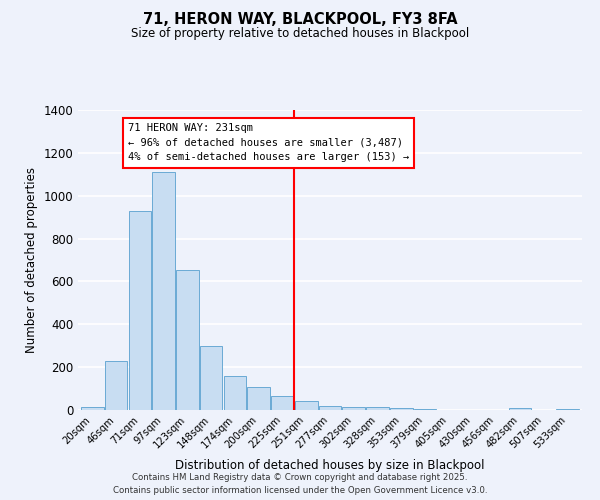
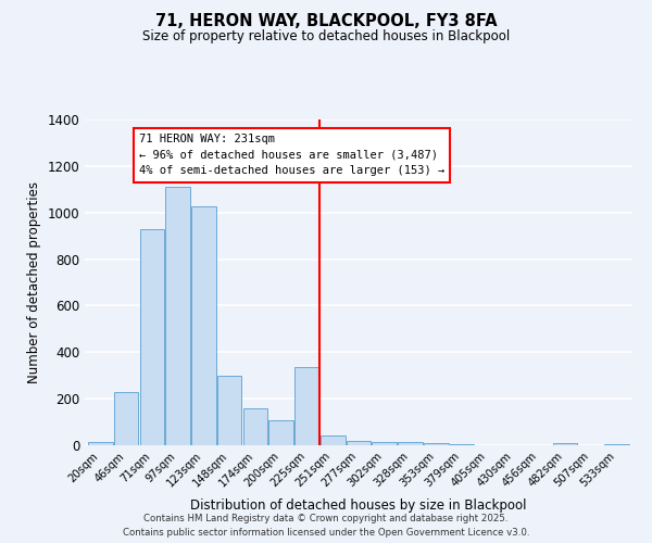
123sqm: 655 -> 1025
225sqm: 65 -> 335
